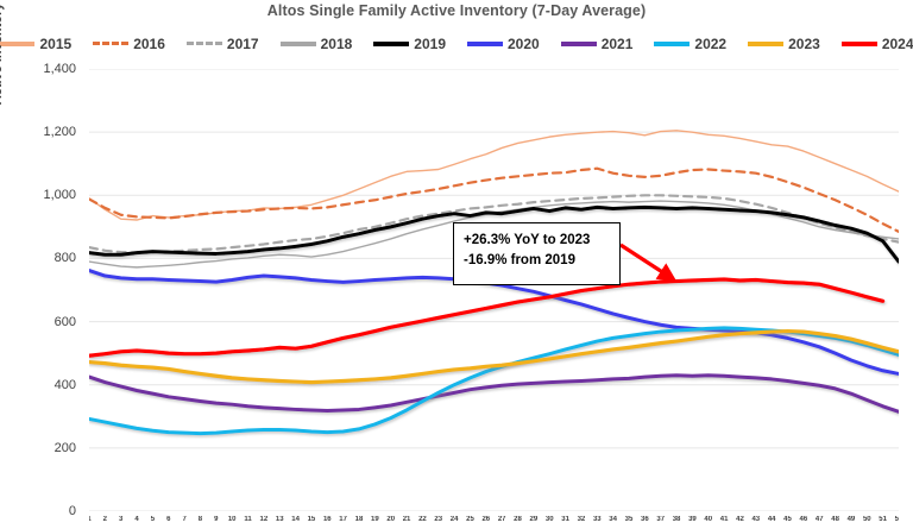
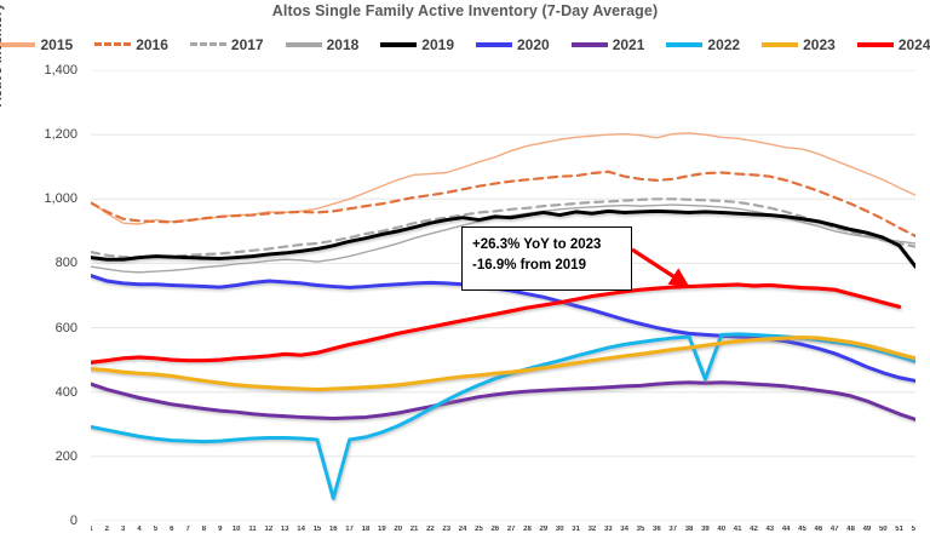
2022/16: 250 -> 70
2022/39: 580 -> 440
